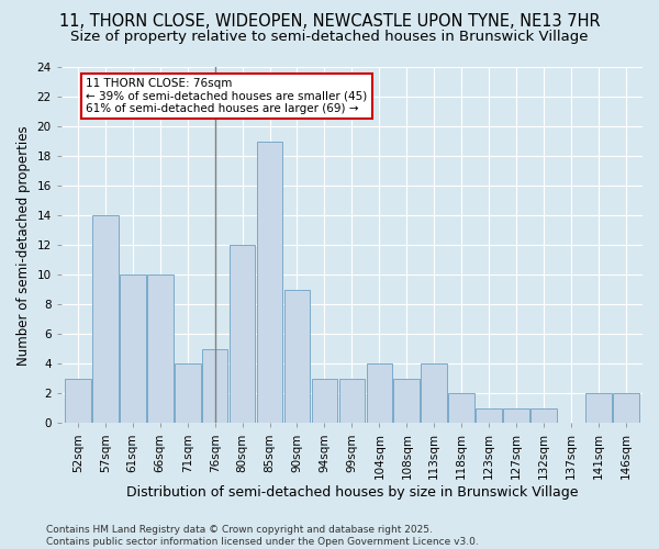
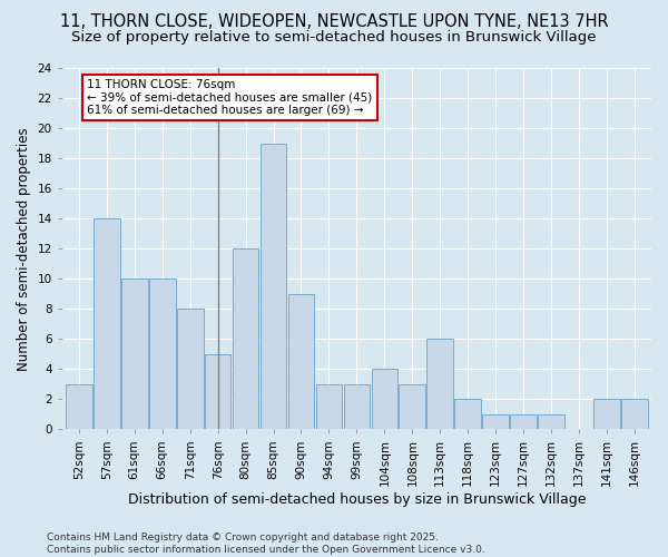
71sqm: 4 -> 8
113sqm: 4 -> 6
